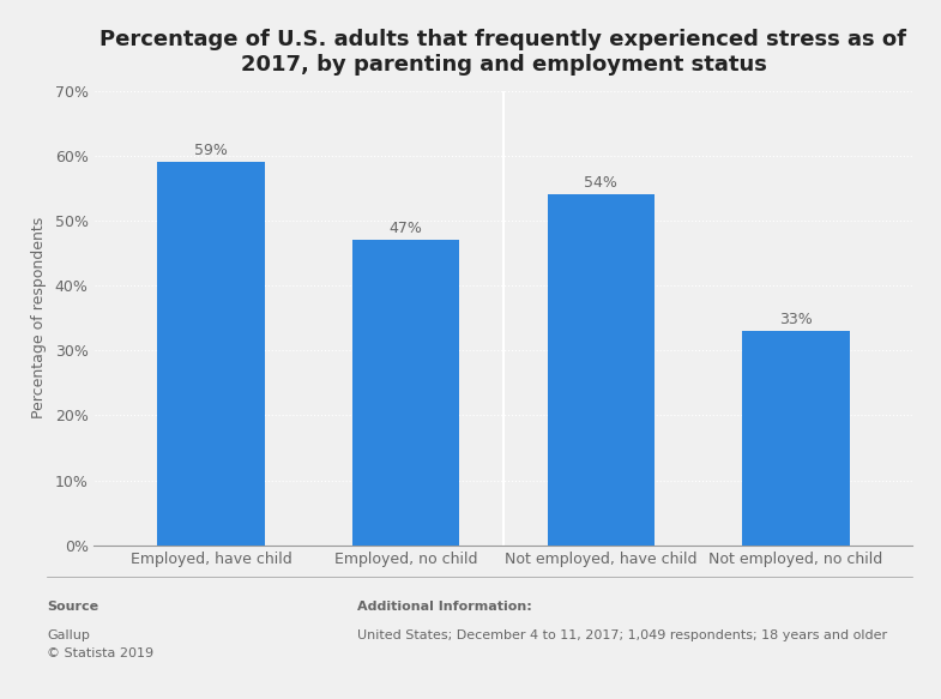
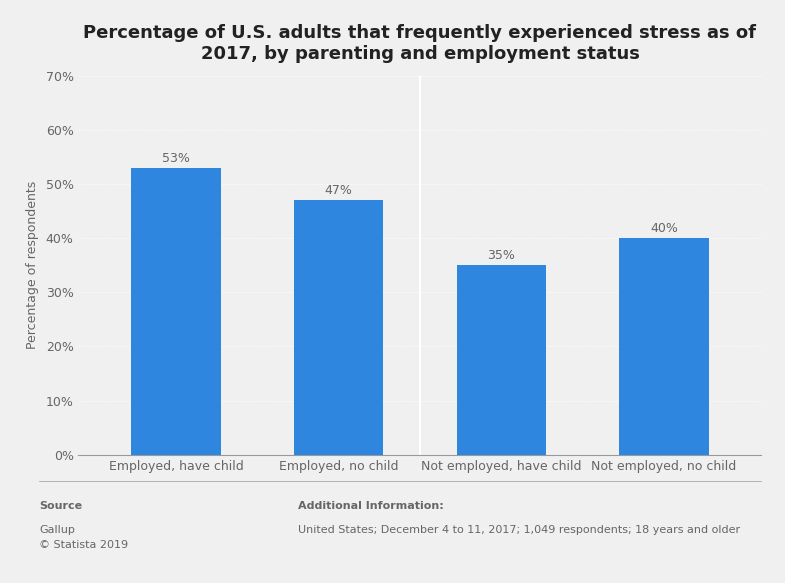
Employed, have child: 59% -> 53%
Not employed, have child: 54% -> 35%
Not employed, no child: 33% -> 40%
